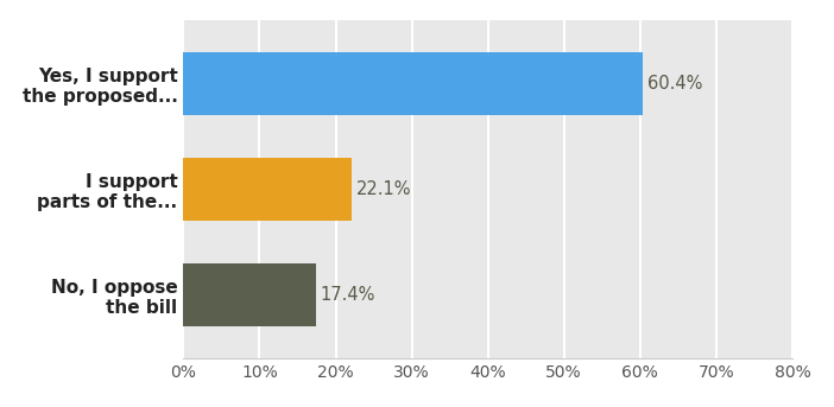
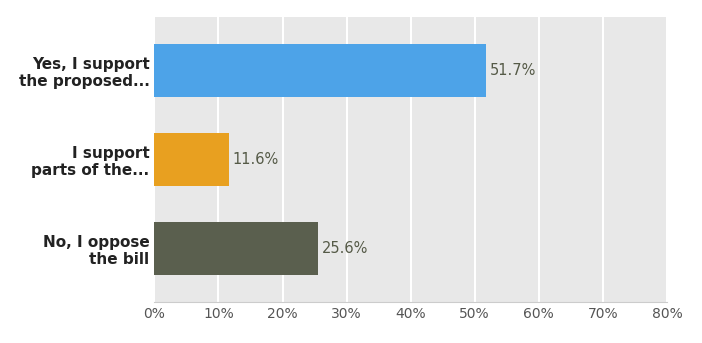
Yes, I support the proposed...: 60.4% -> 51.7%
I support parts of the...: 22.1% -> 11.6%
No, I oppose the bill: 17.4% -> 25.6%
